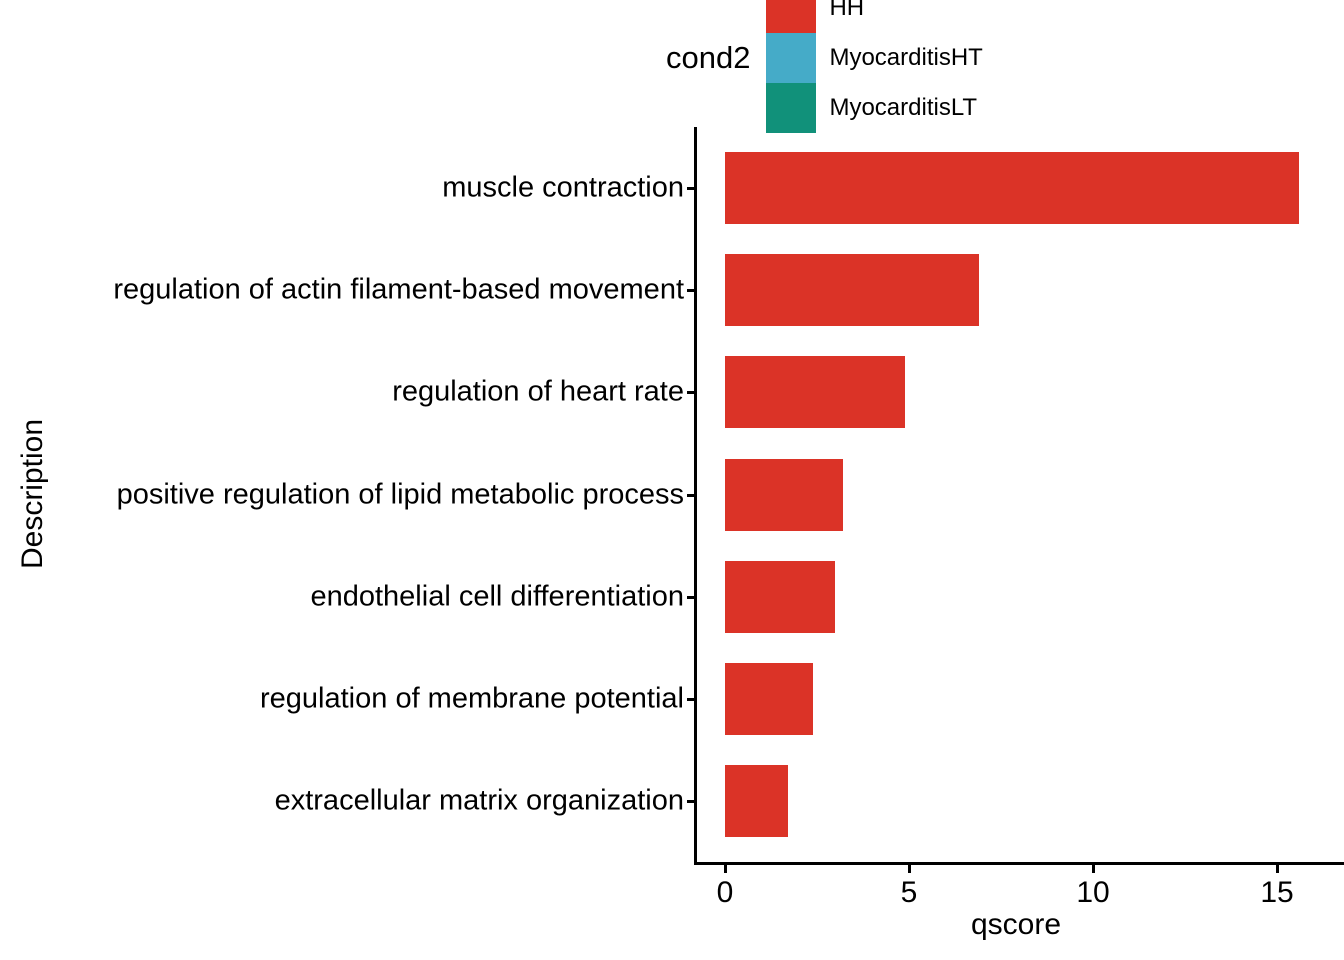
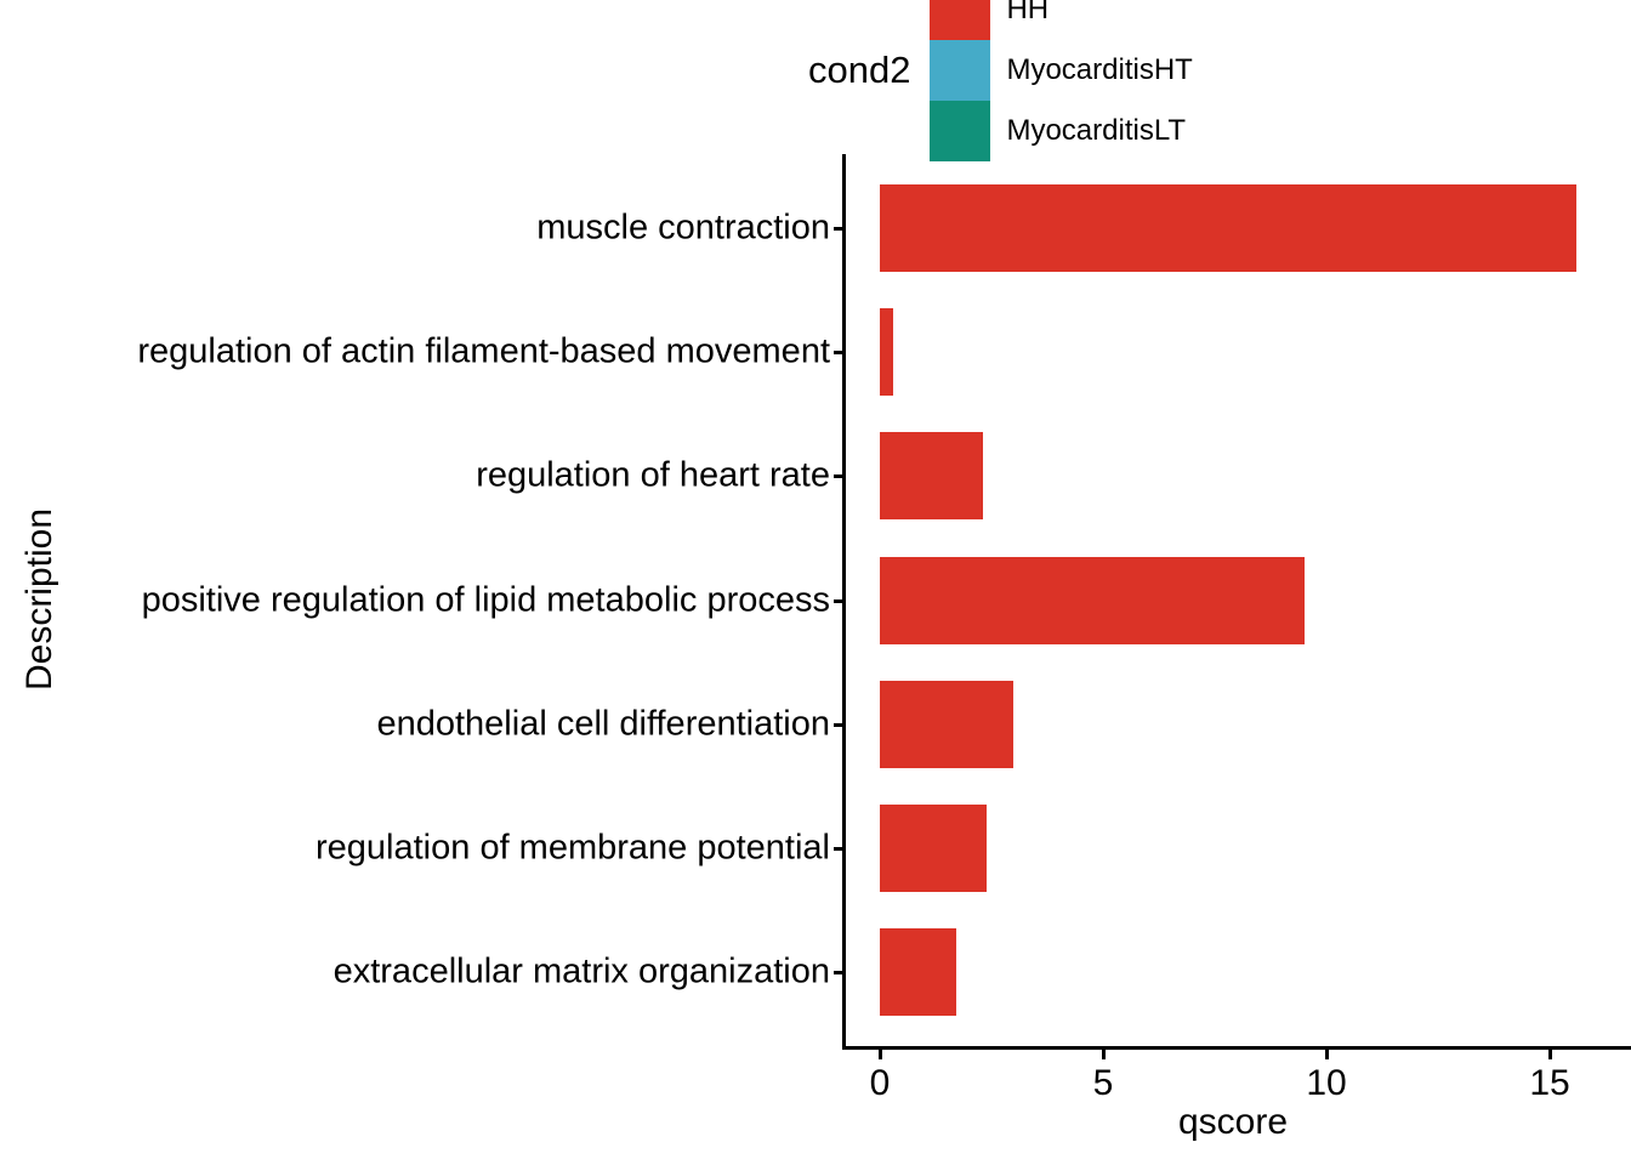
regulation of actin filament-based movement: 6.9 -> 0.3
regulation of heart rate: 4.9 -> 2.3
positive regulation of lipid metabolic process: 3.2 -> 9.5
